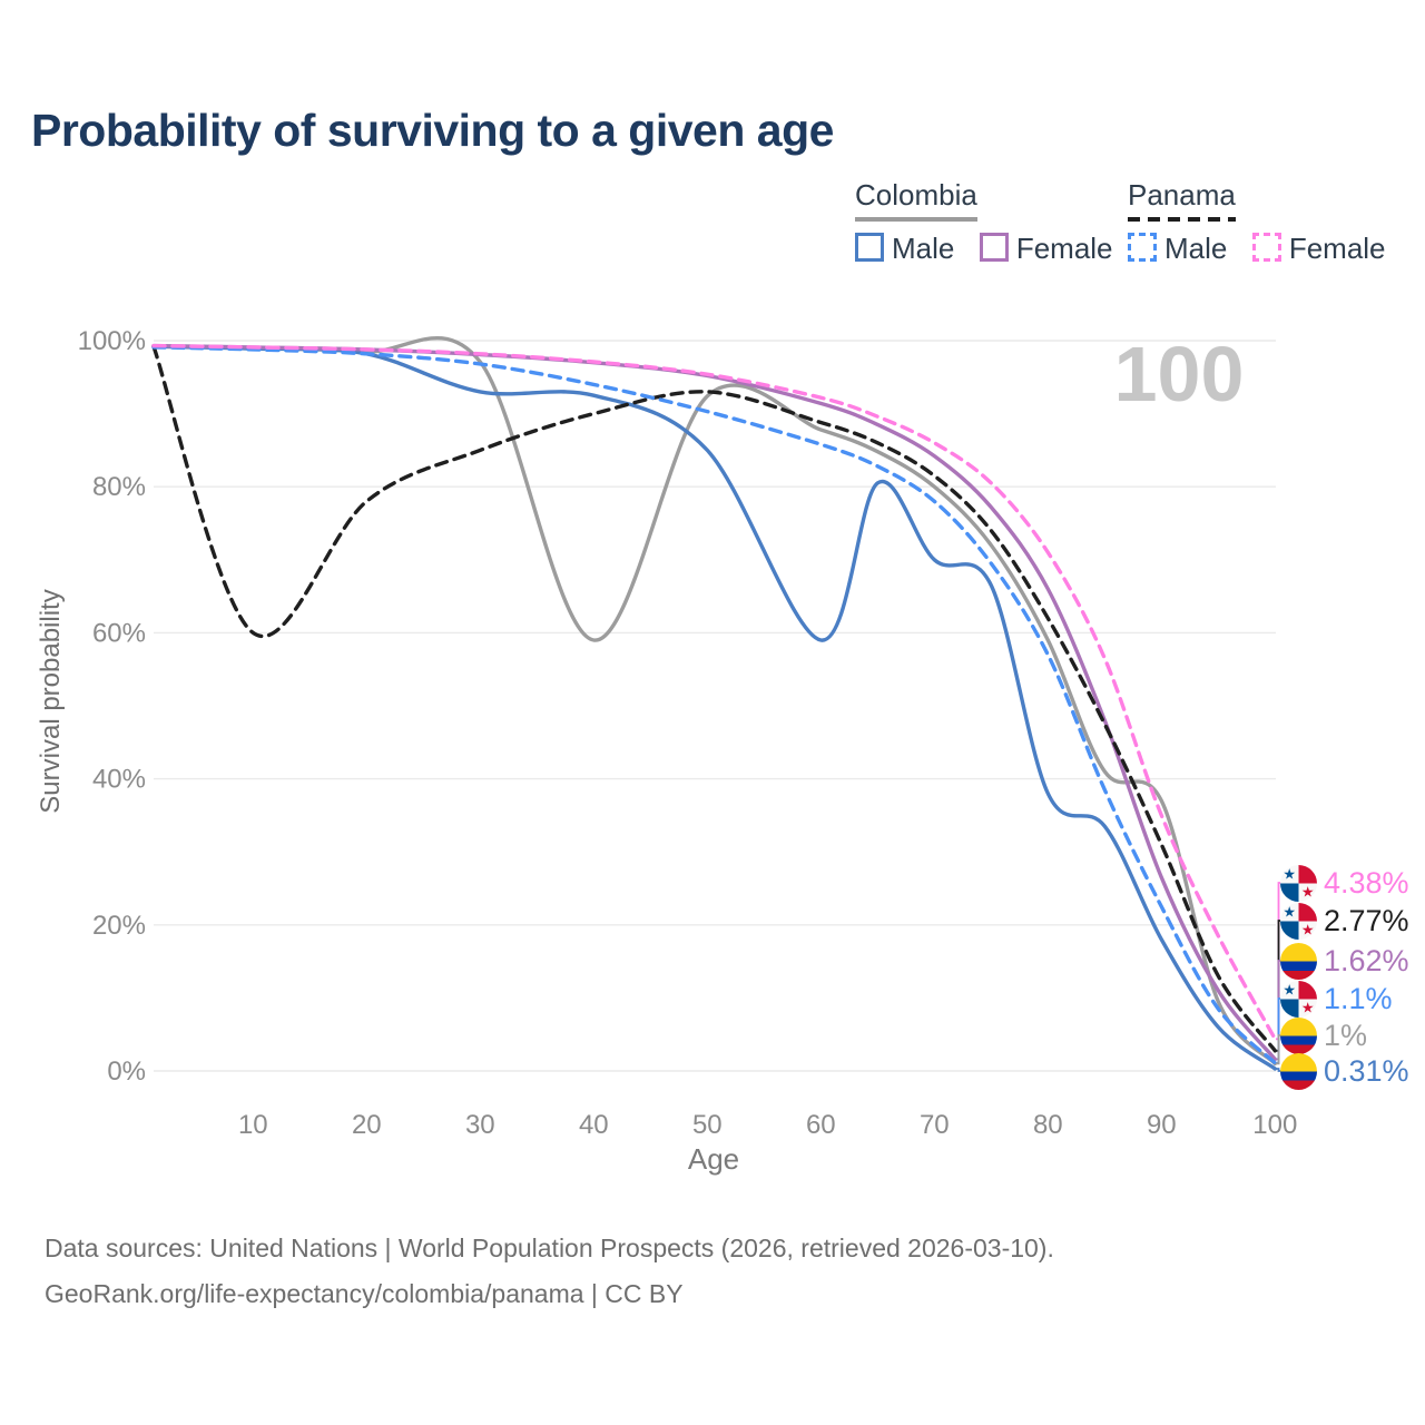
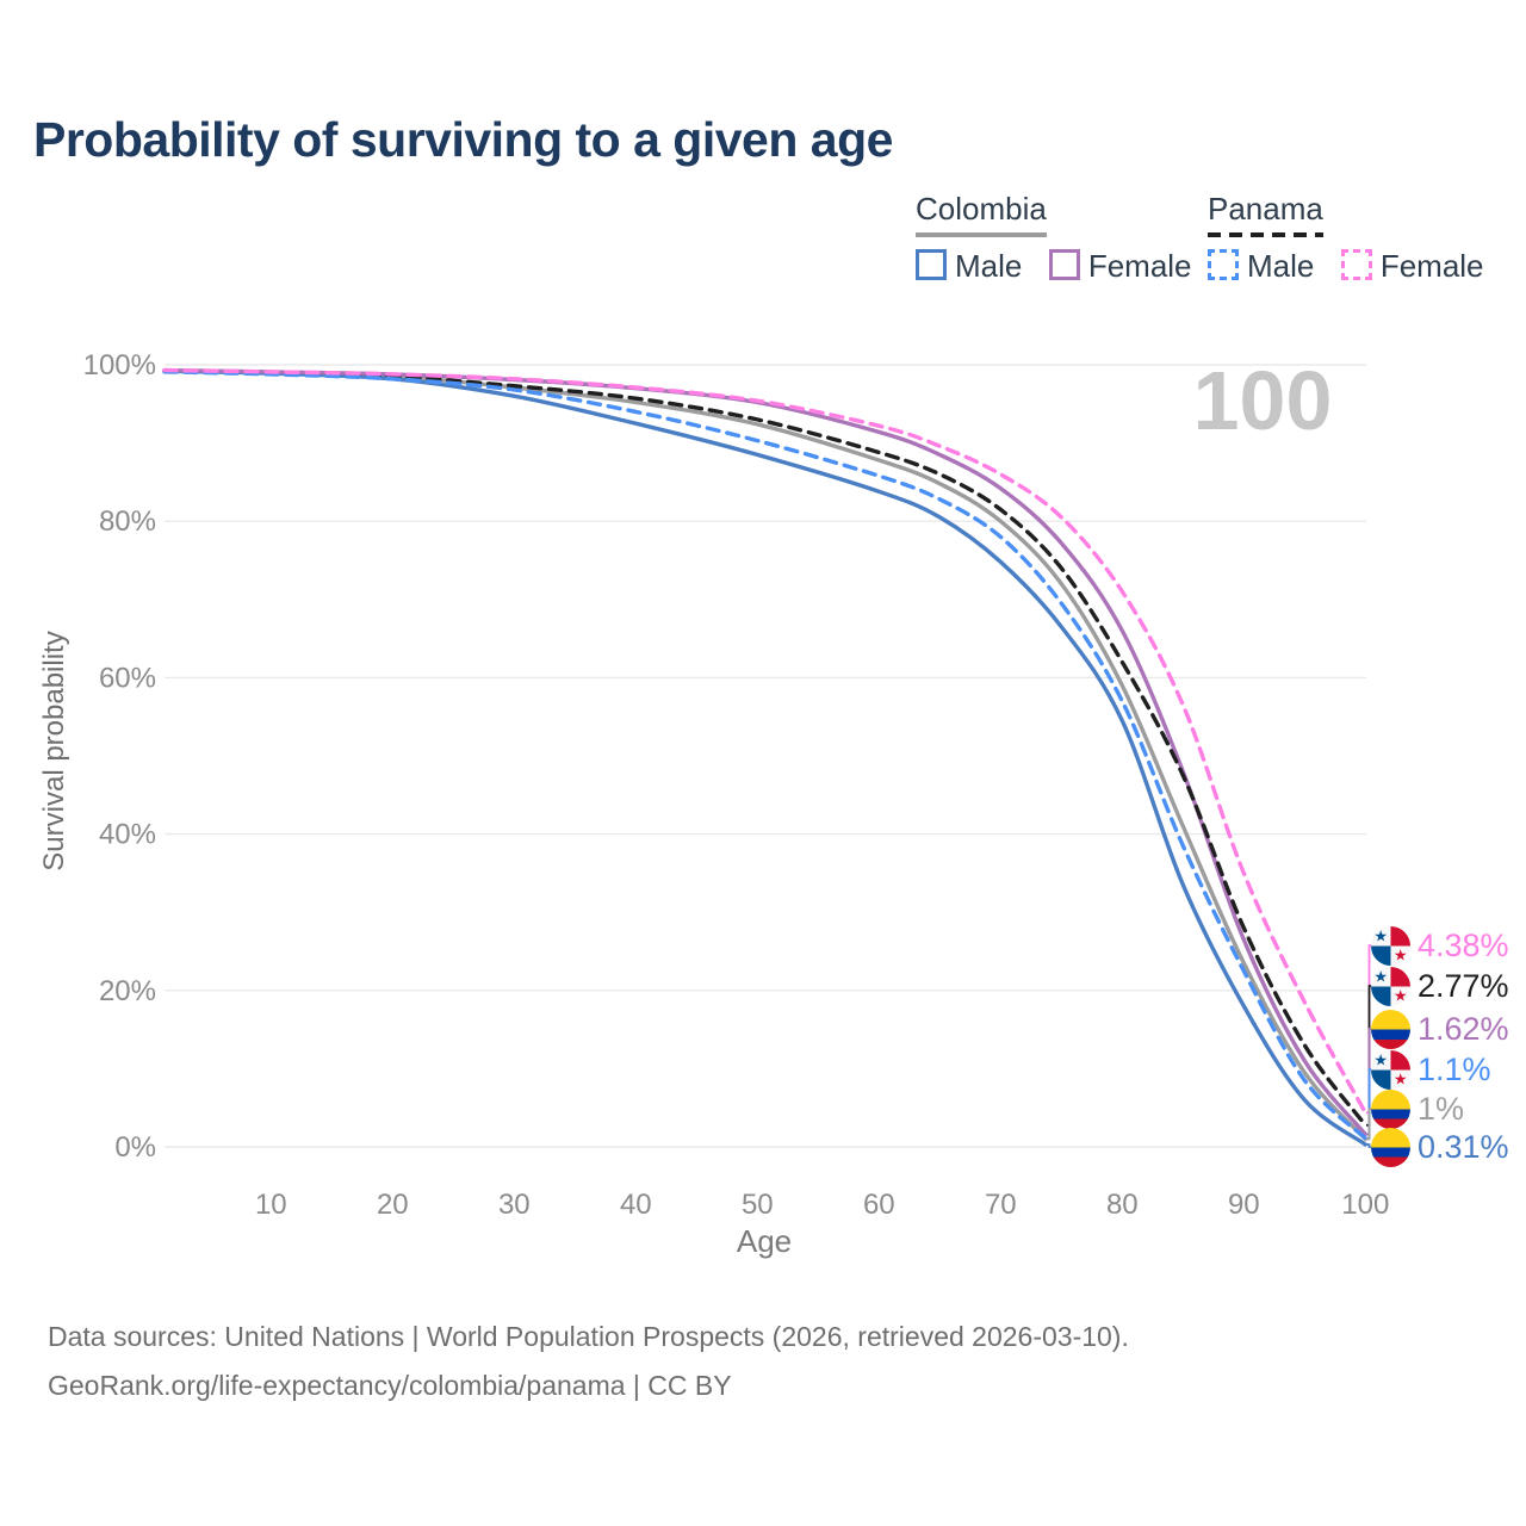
Panama/10: 60% -> 99%
Panama/20: 78% -> 98%
Colombia Male/30: 93% -> 96%
Panama/30: 85% -> 97%
Colombia/40: 59% -> 95%
Panama/40: 90% -> 96%
Colombia Male/50: 85% -> 88%
Colombia Male/60: 59% -> 84%
Colombia Male/70: 70% -> 75%
Colombia Male/80: 38% -> 54%
Colombia/90: 37% -> 24%
Panama/90: 31% -> 28%
